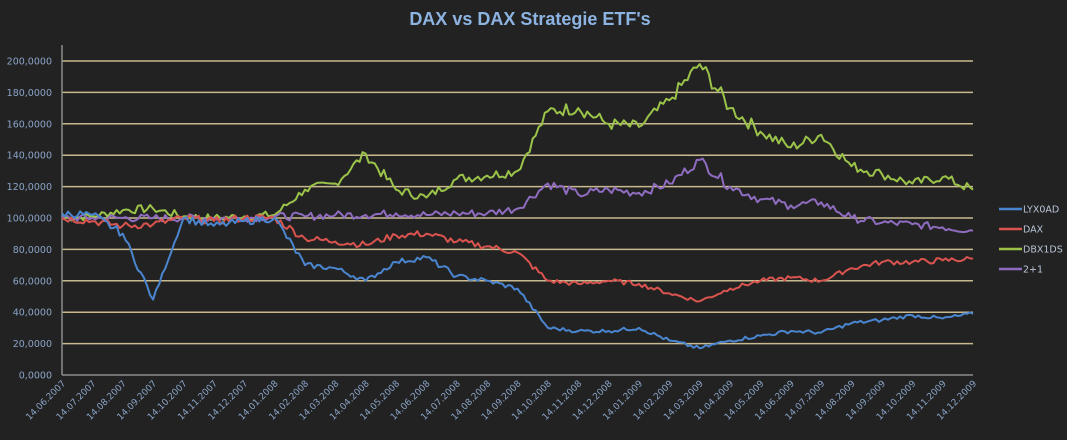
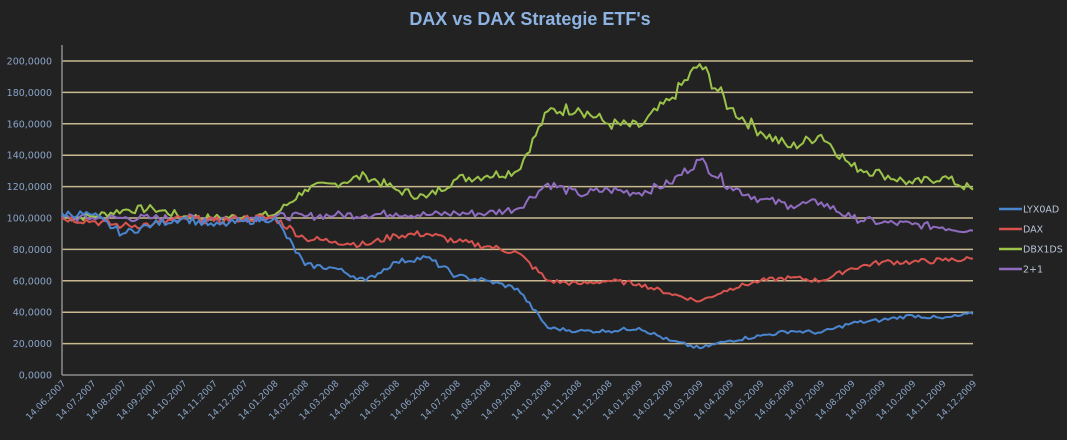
LYX0AD/14.09.2007: 48 -> 96
DBX1DS/14.04.2008: 141 -> 127
